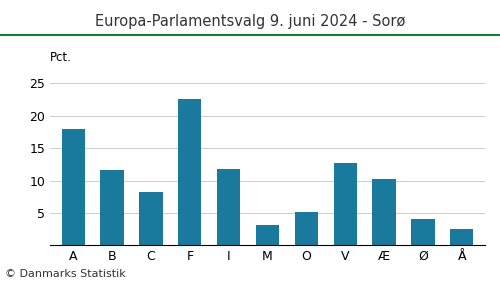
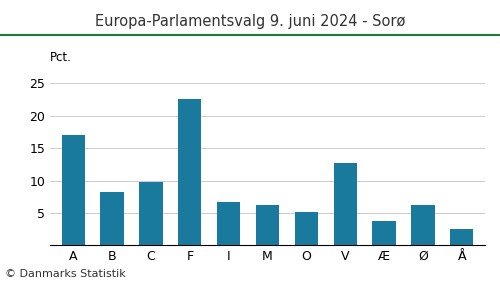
A: 18.0 -> 17.0
B: 11.6 -> 8.2
C: 8.2 -> 9.8
I: 11.8 -> 6.7
M: 3.2 -> 6.2
Æ: 10.2 -> 3.8
Ø: 4.0 -> 6.2
